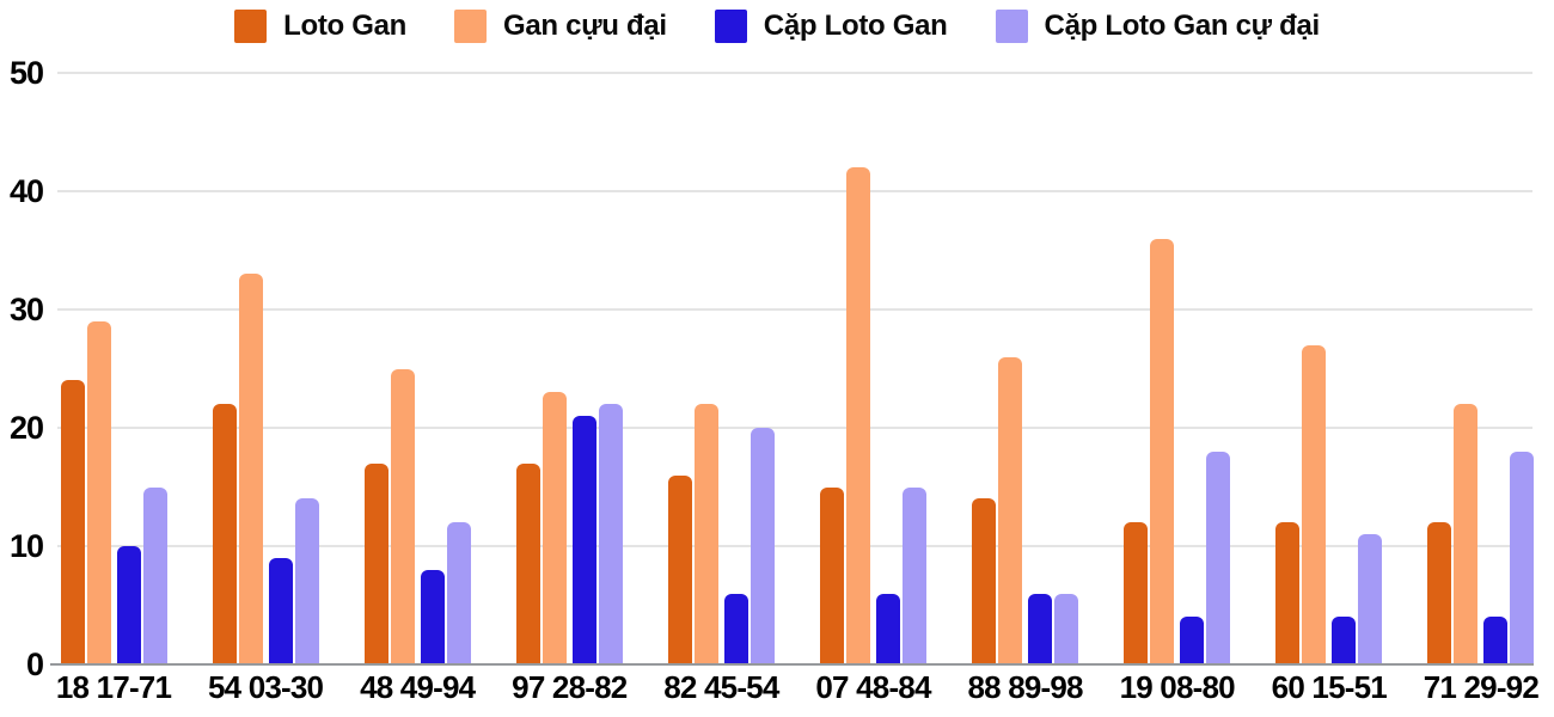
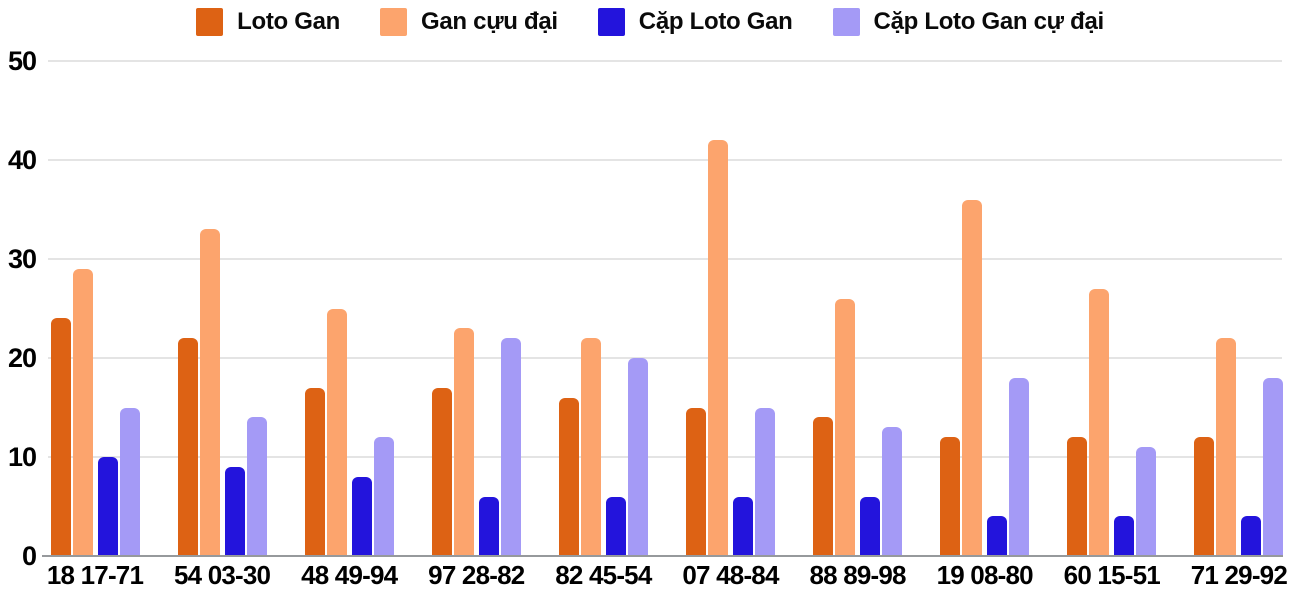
Cặp Loto Gan/97 28-82: 21 -> 6
Cặp Loto Gan cự đại/88 89-98: 6 -> 13
